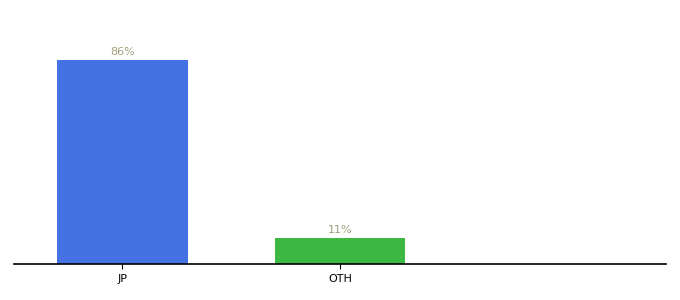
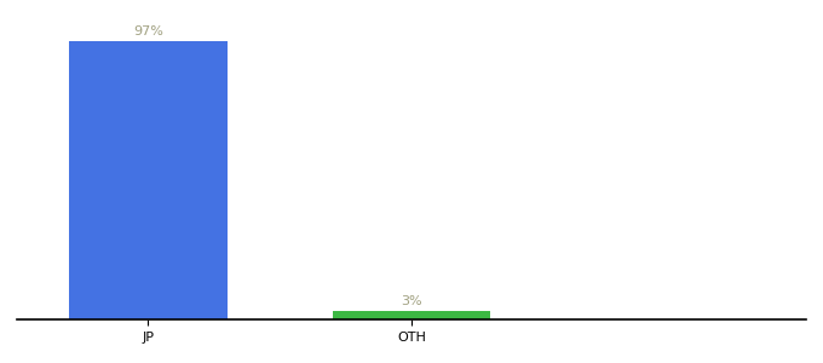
JP: 86% -> 97%
OTH: 11% -> 3%
